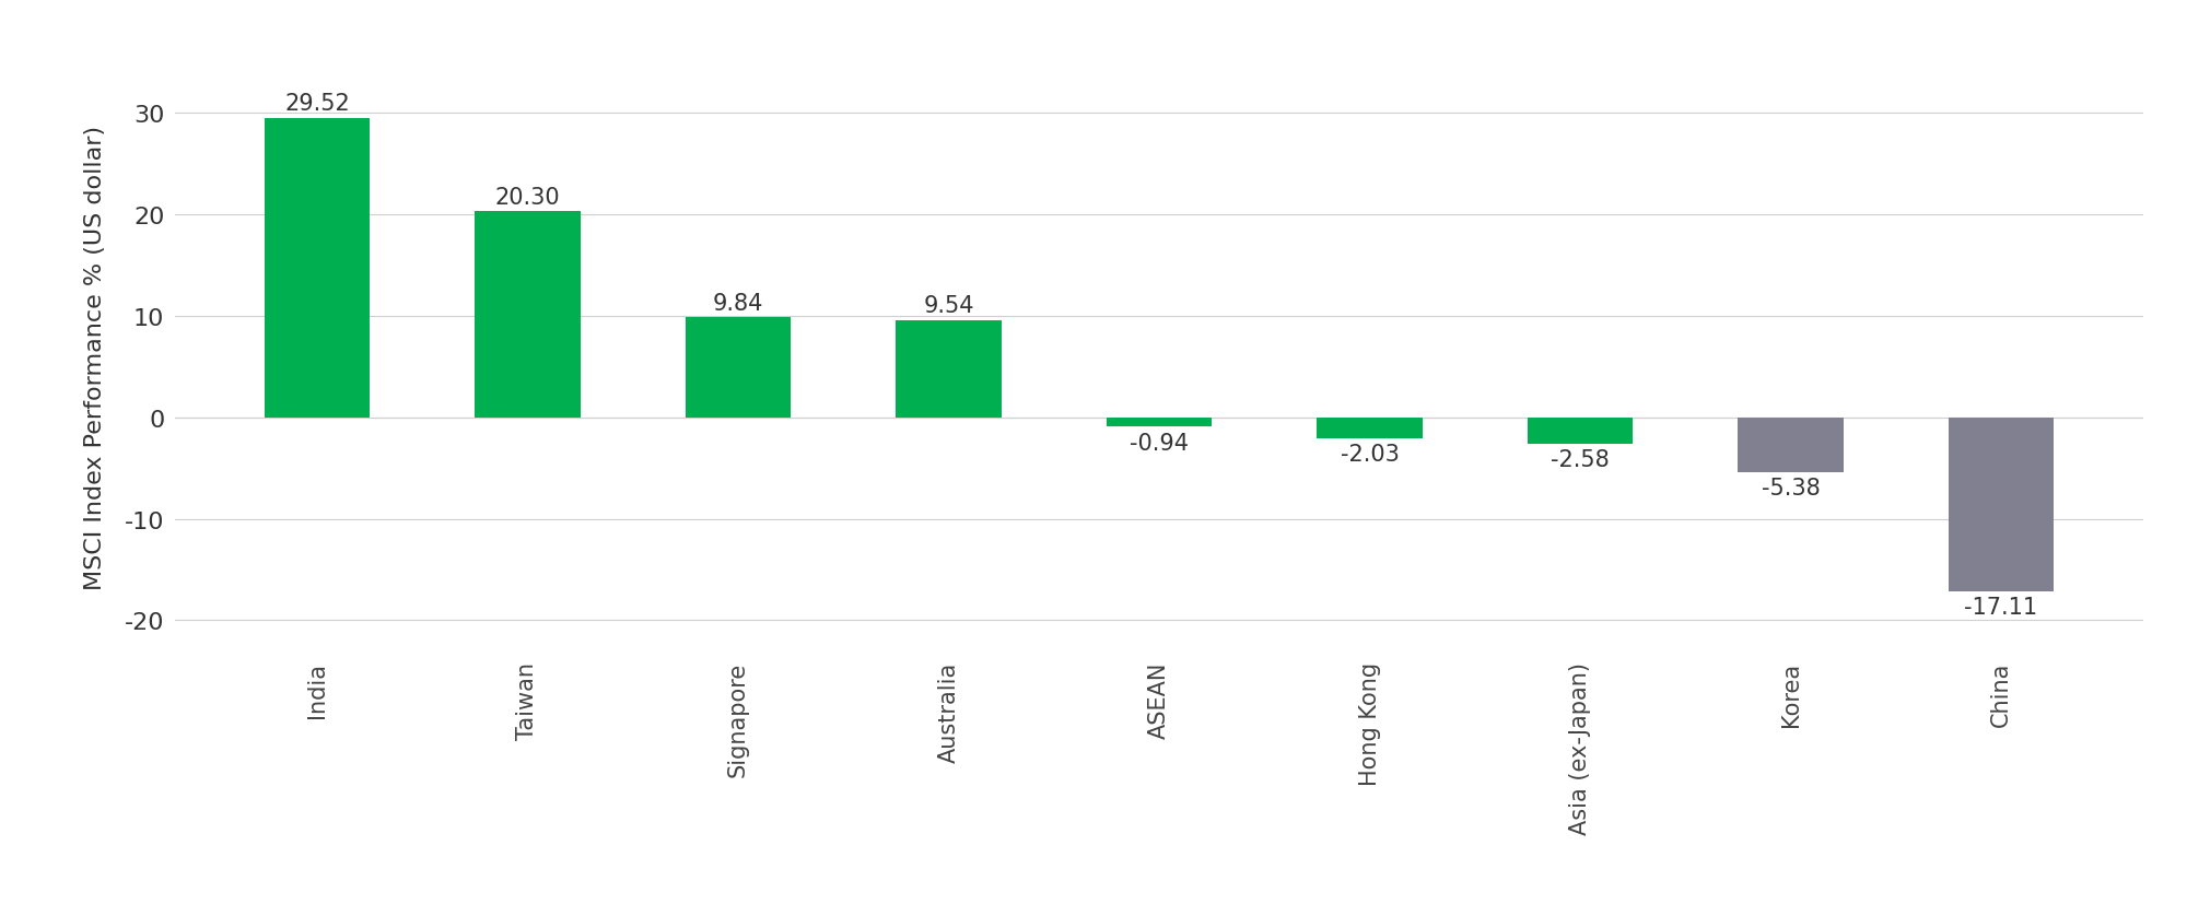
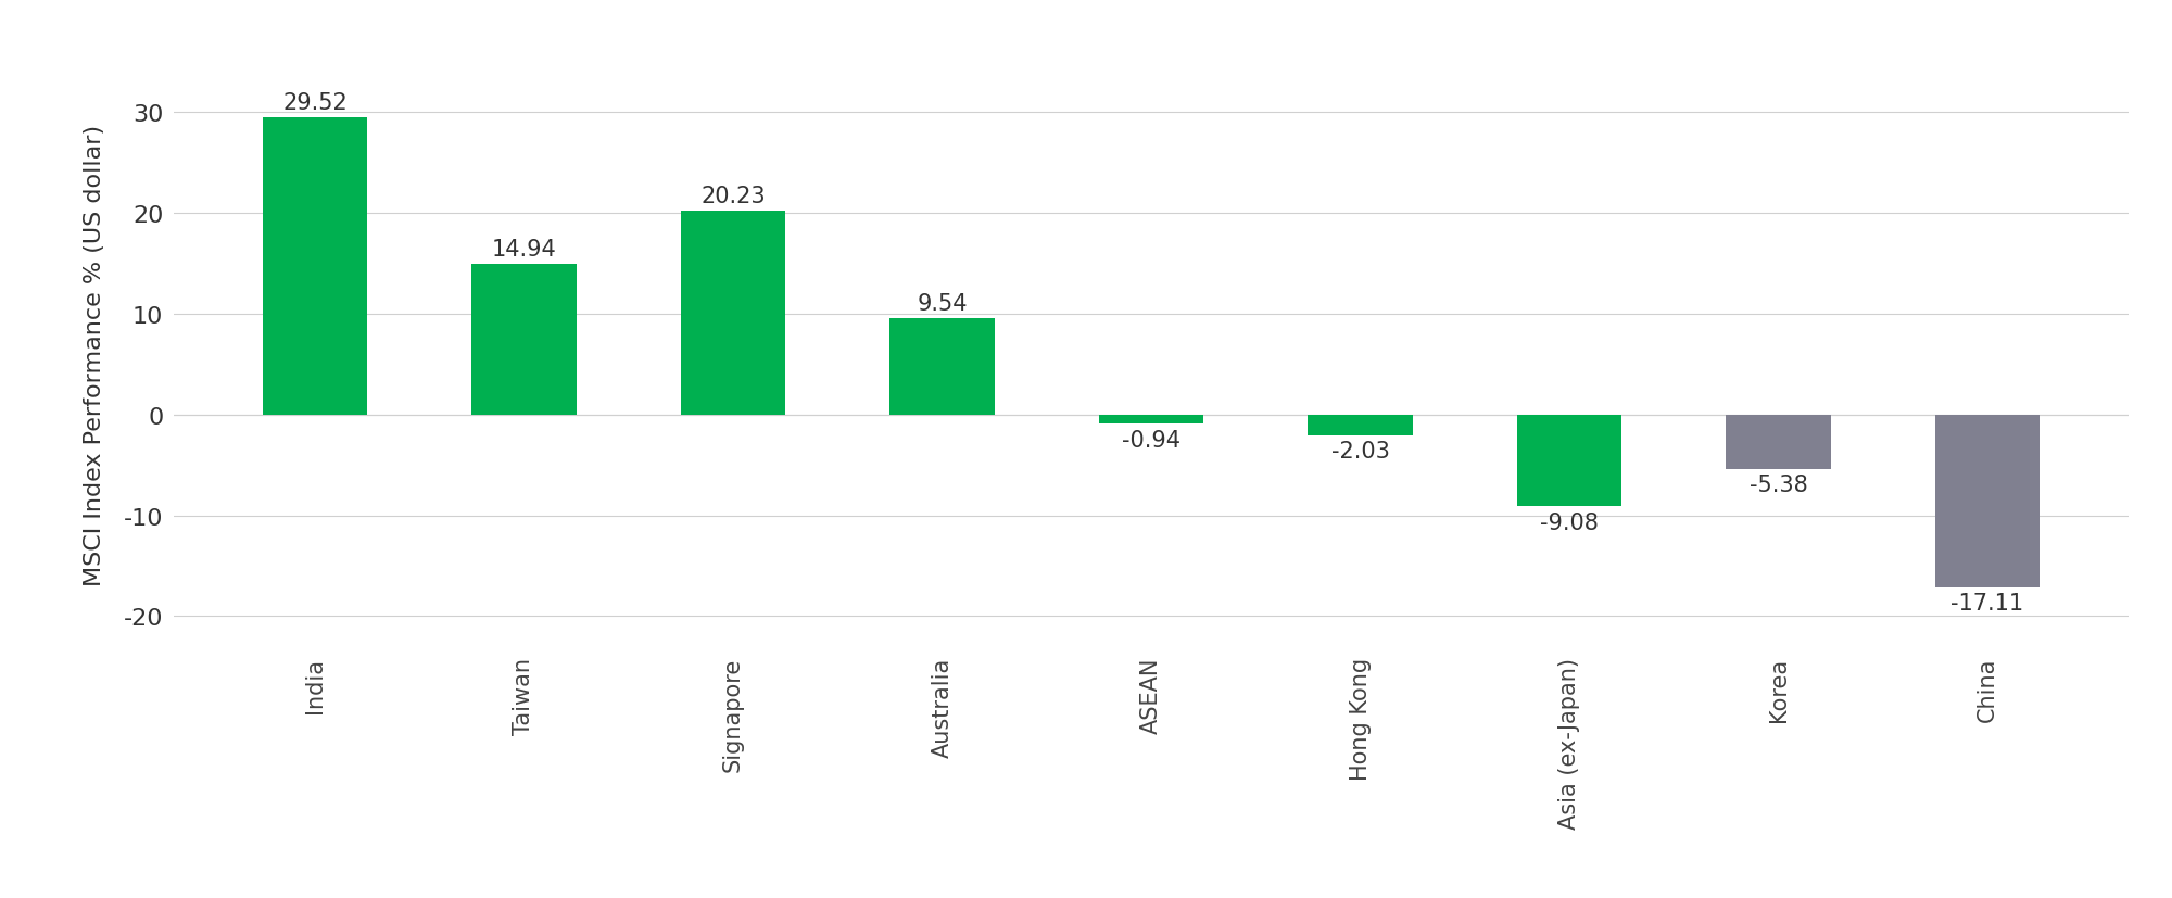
Taiwan: 20.30 -> 14.94
Signapore: 9.84 -> 20.23
Asia (ex-Japan): -2.58 -> -9.08
